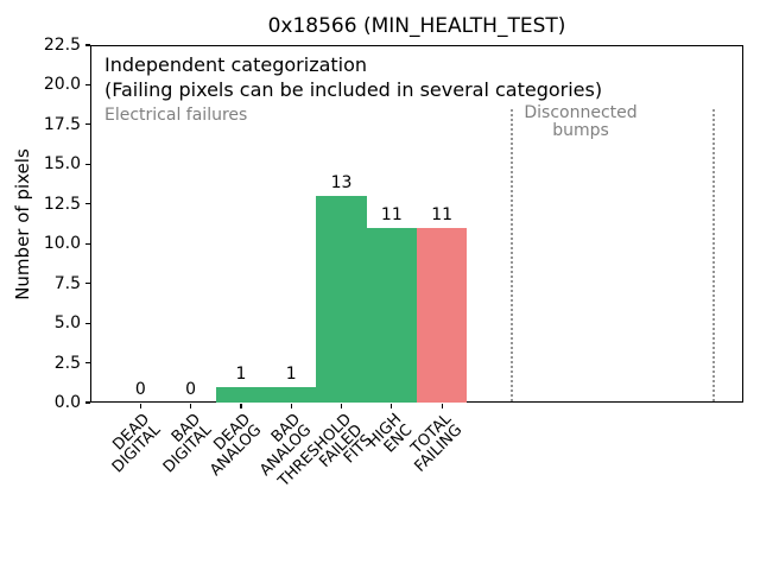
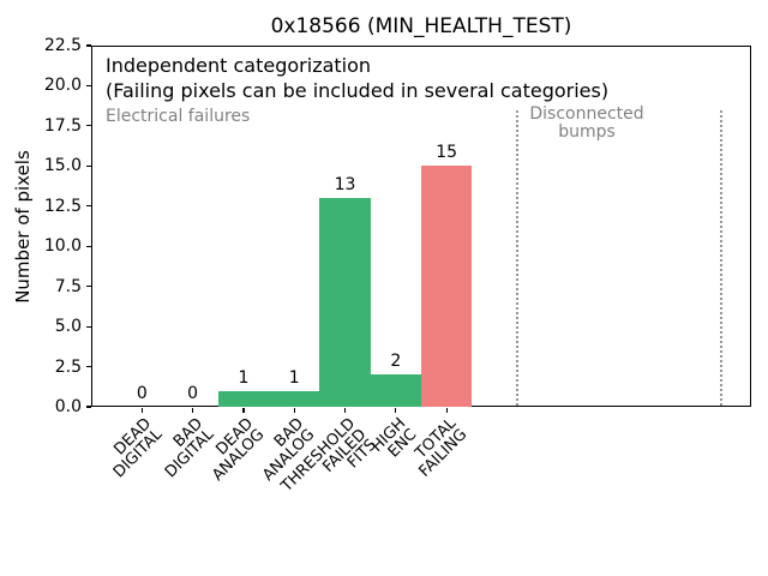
HIGH ENC: 11 -> 2
TOTAL FAILING: 11 -> 15
